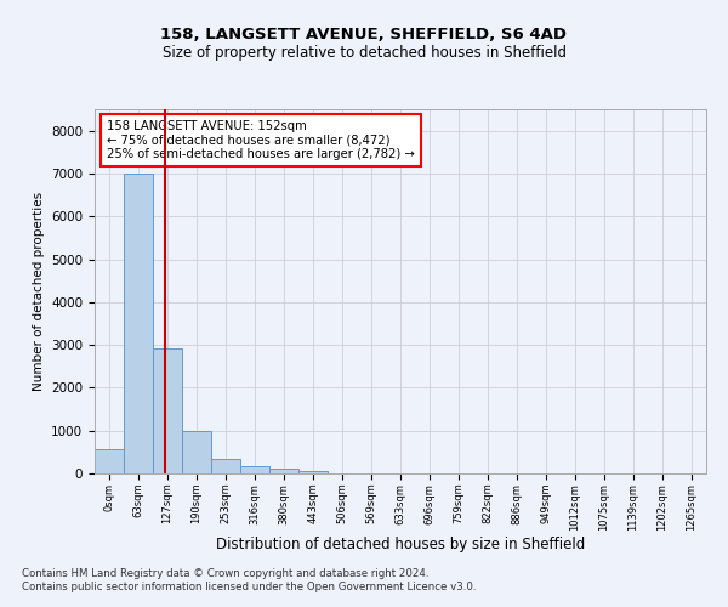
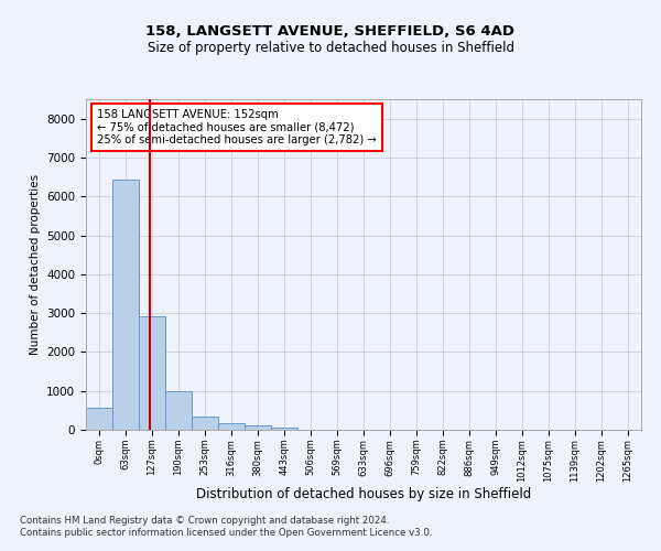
63sqm: 7000 -> 6430
